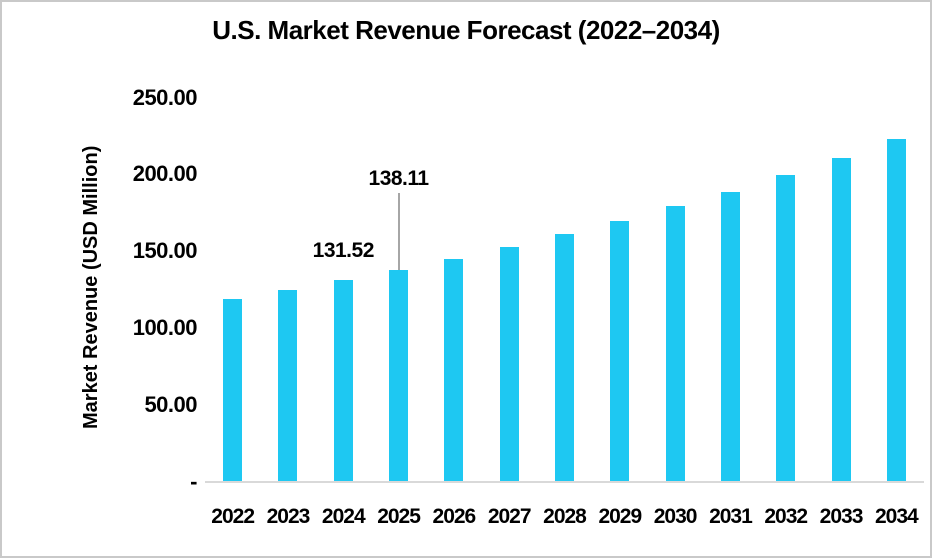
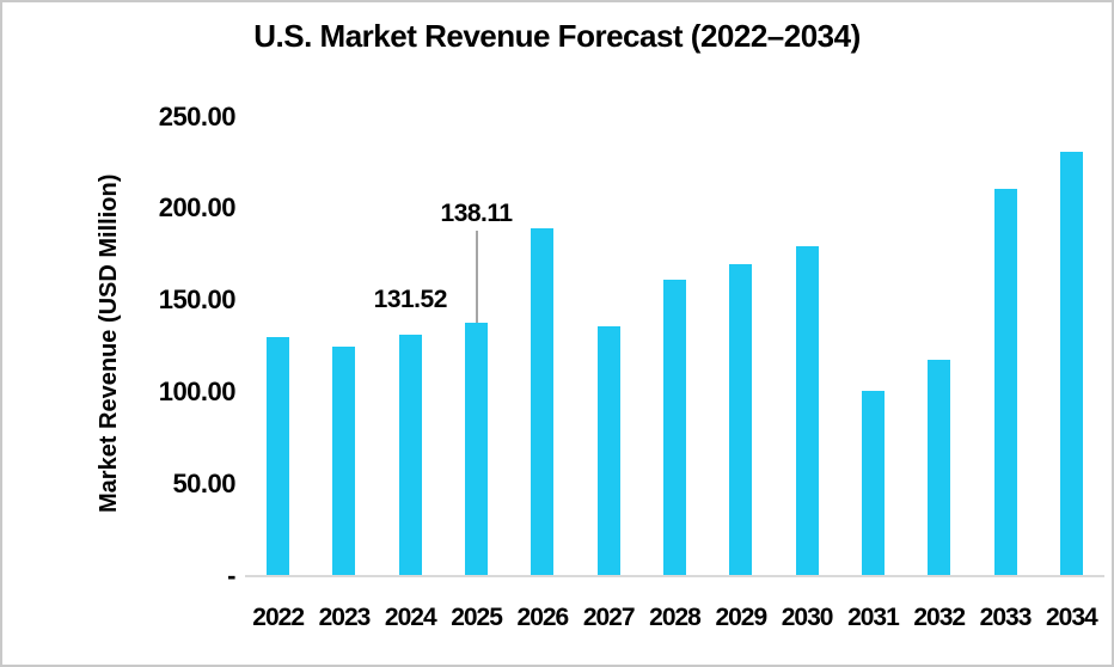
2022: 119 -> 130
2026: 145 -> 189
2027: 152 -> 136
2031: 188 -> 101
2032: 200 -> 118
2034: 223 -> 231
